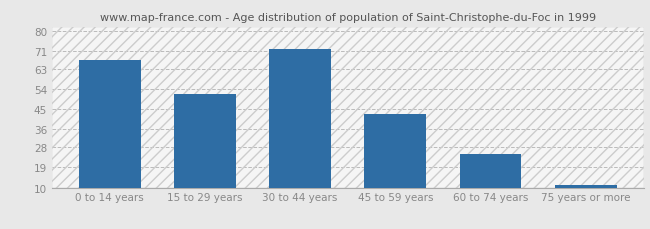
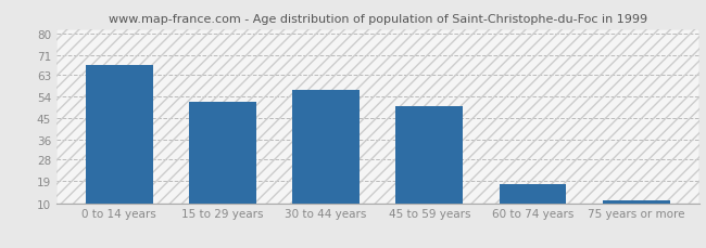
30 to 44 years: 72 -> 57
45 to 59 years: 43 -> 50
60 to 74 years: 25 -> 18
